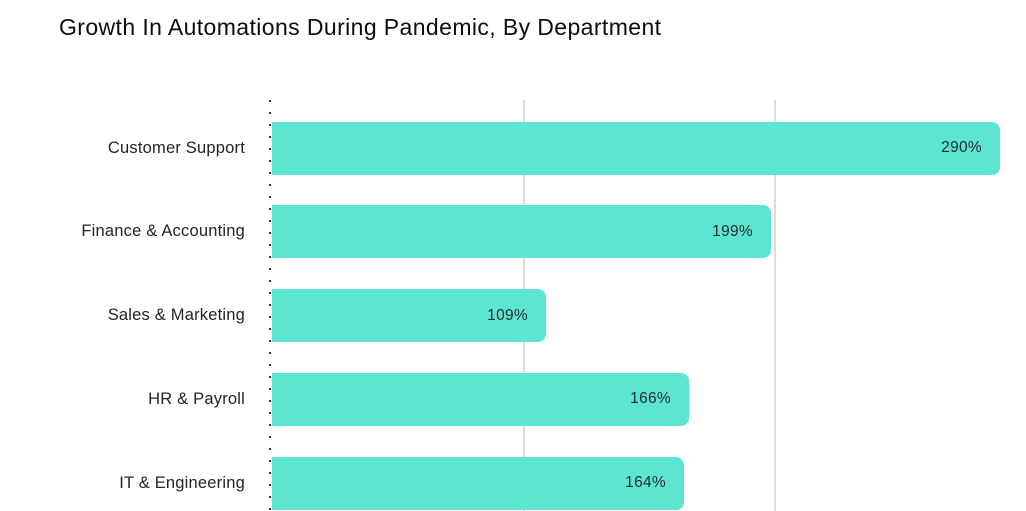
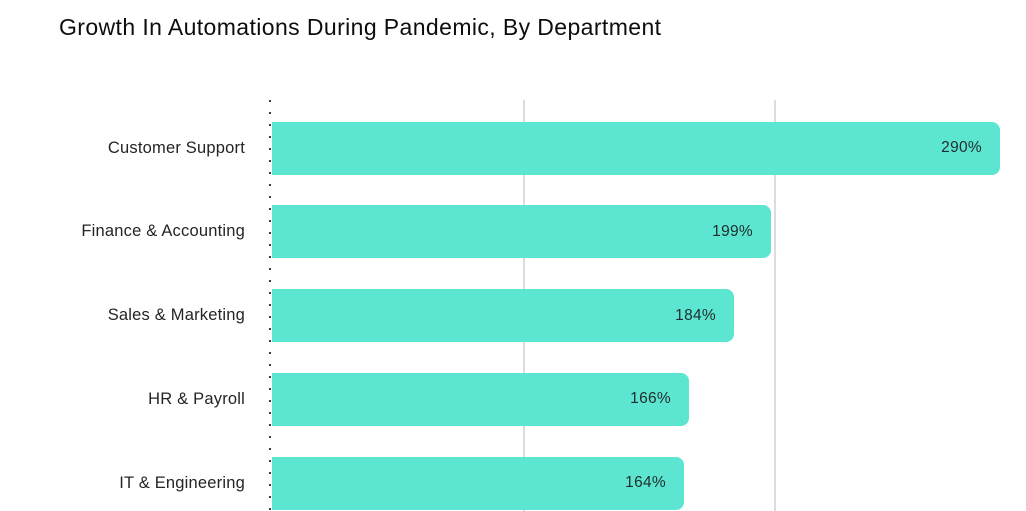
Sales & Marketing: 109% -> 184%
